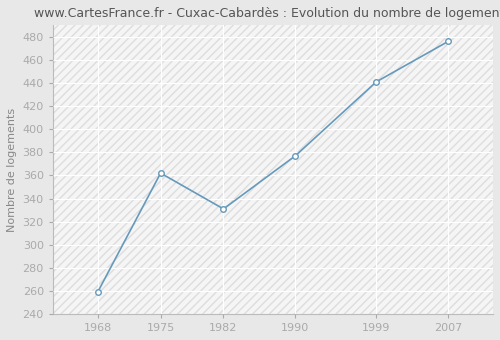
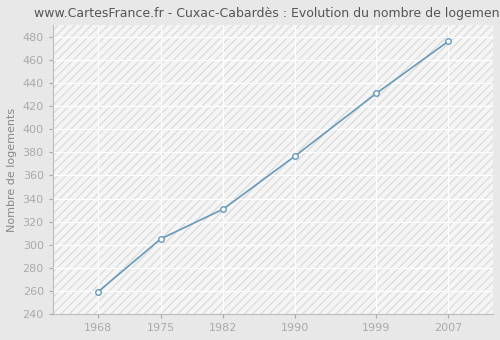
1975: 362 -> 305
1999: 441 -> 431
